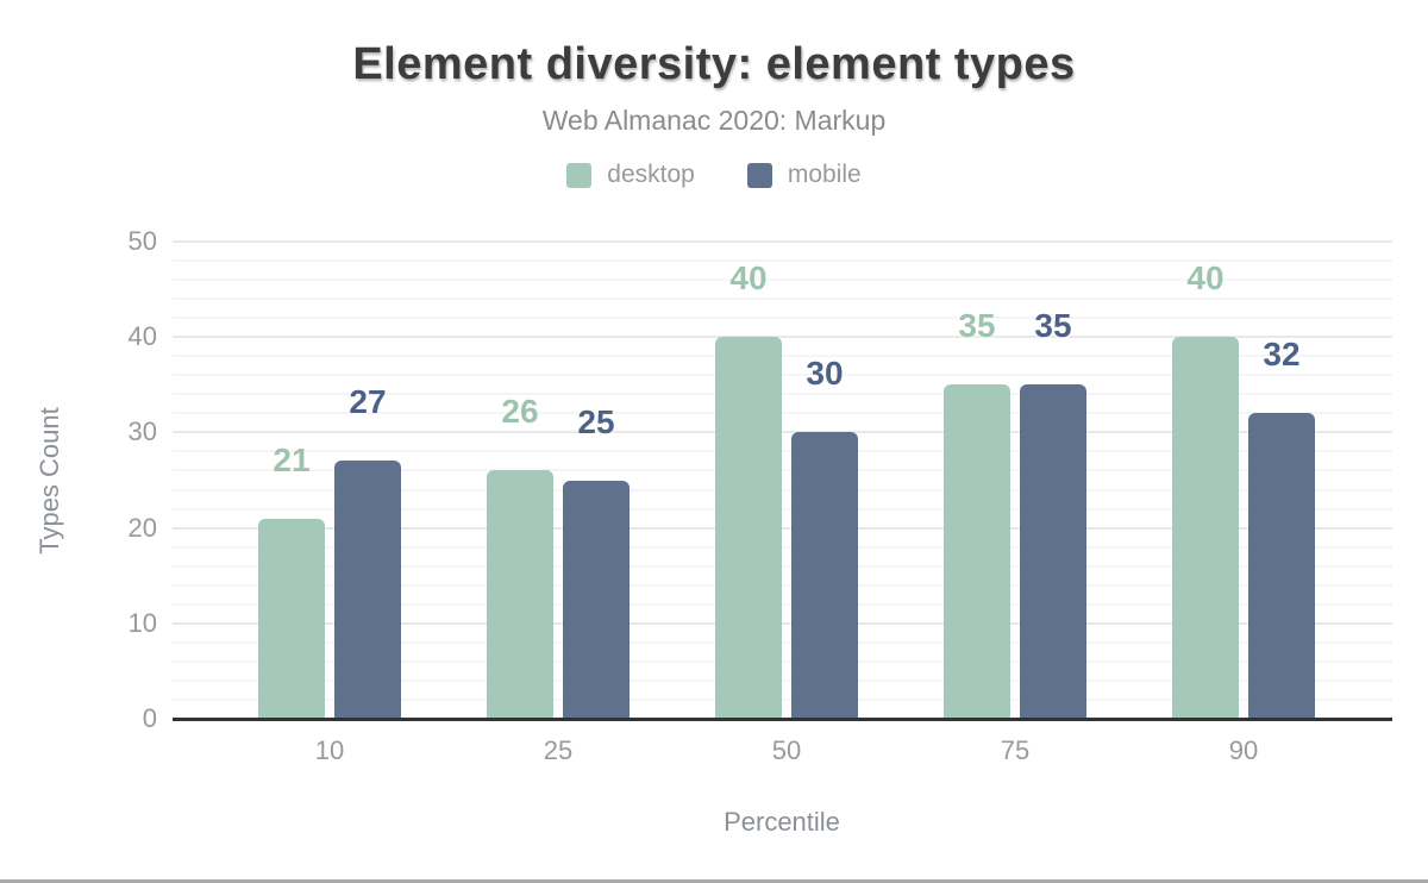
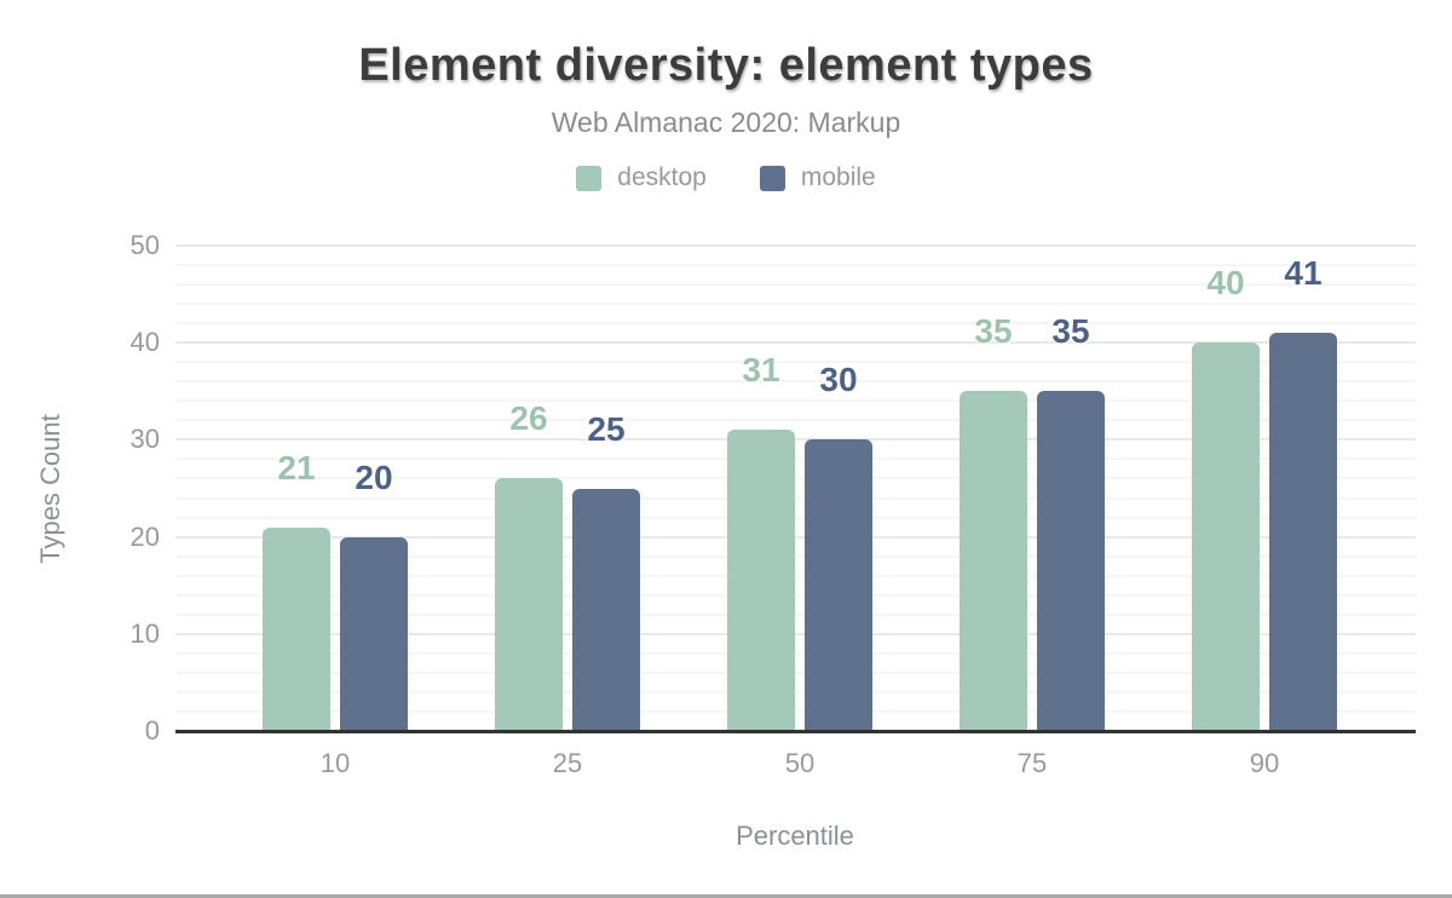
mobile/10: 27 -> 20
desktop/50: 40 -> 31
mobile/90: 32 -> 41
